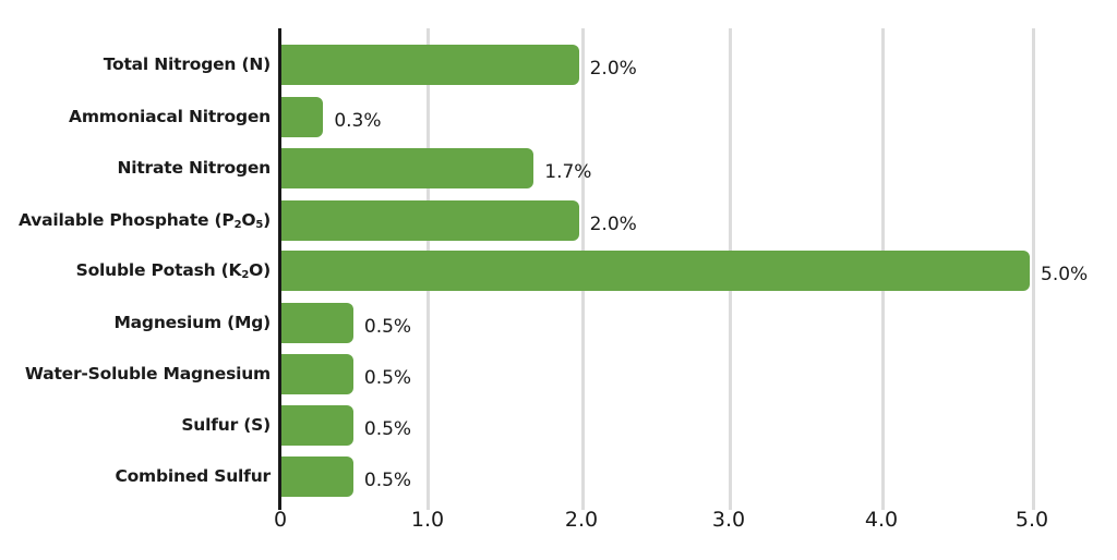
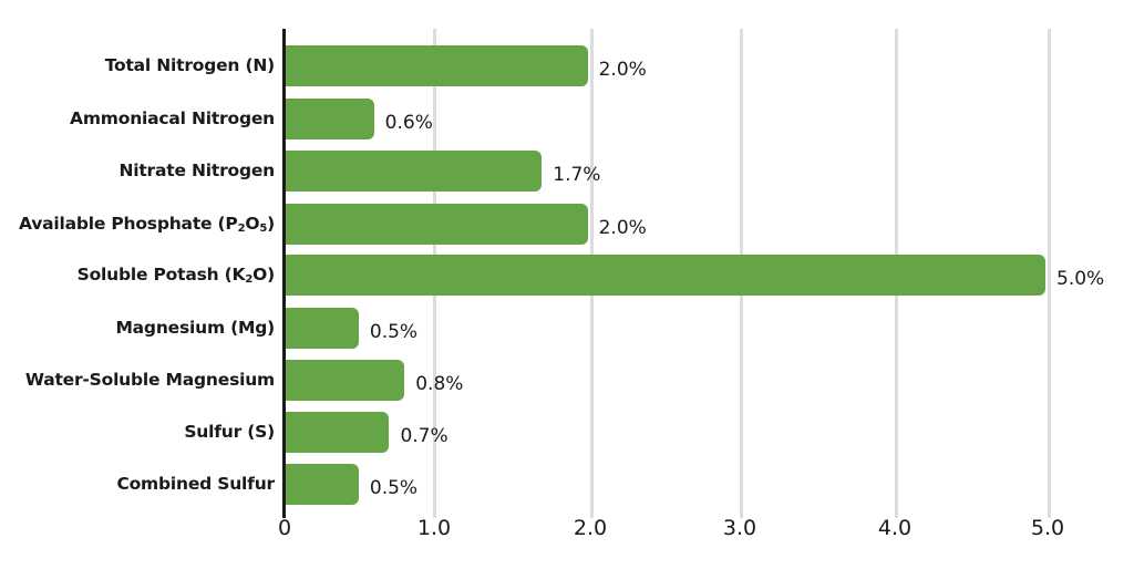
Ammoniacal Nitrogen: 0.3% -> 0.6%
Water-Soluble Magnesium: 0.5% -> 0.8%
Sulfur (S): 0.5% -> 0.7%
